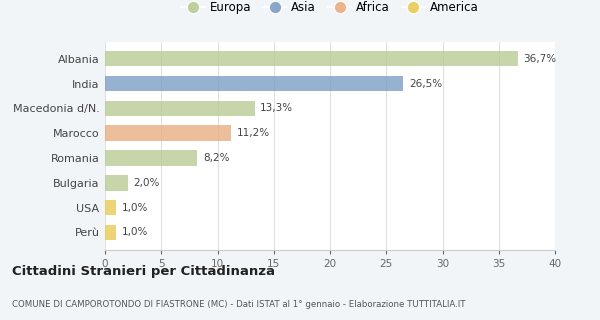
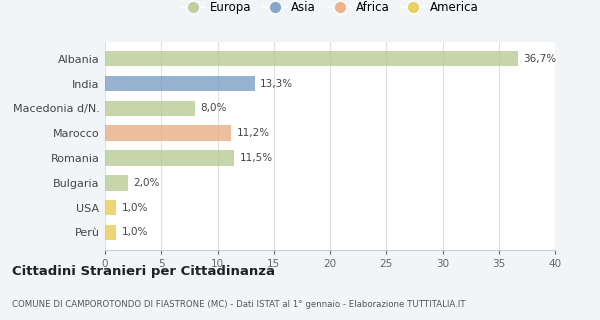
India: 26,5% -> 13,3%
Macedonia d/N.: 13,3% -> 8,0%
Romania: 8,2% -> 11,5%
